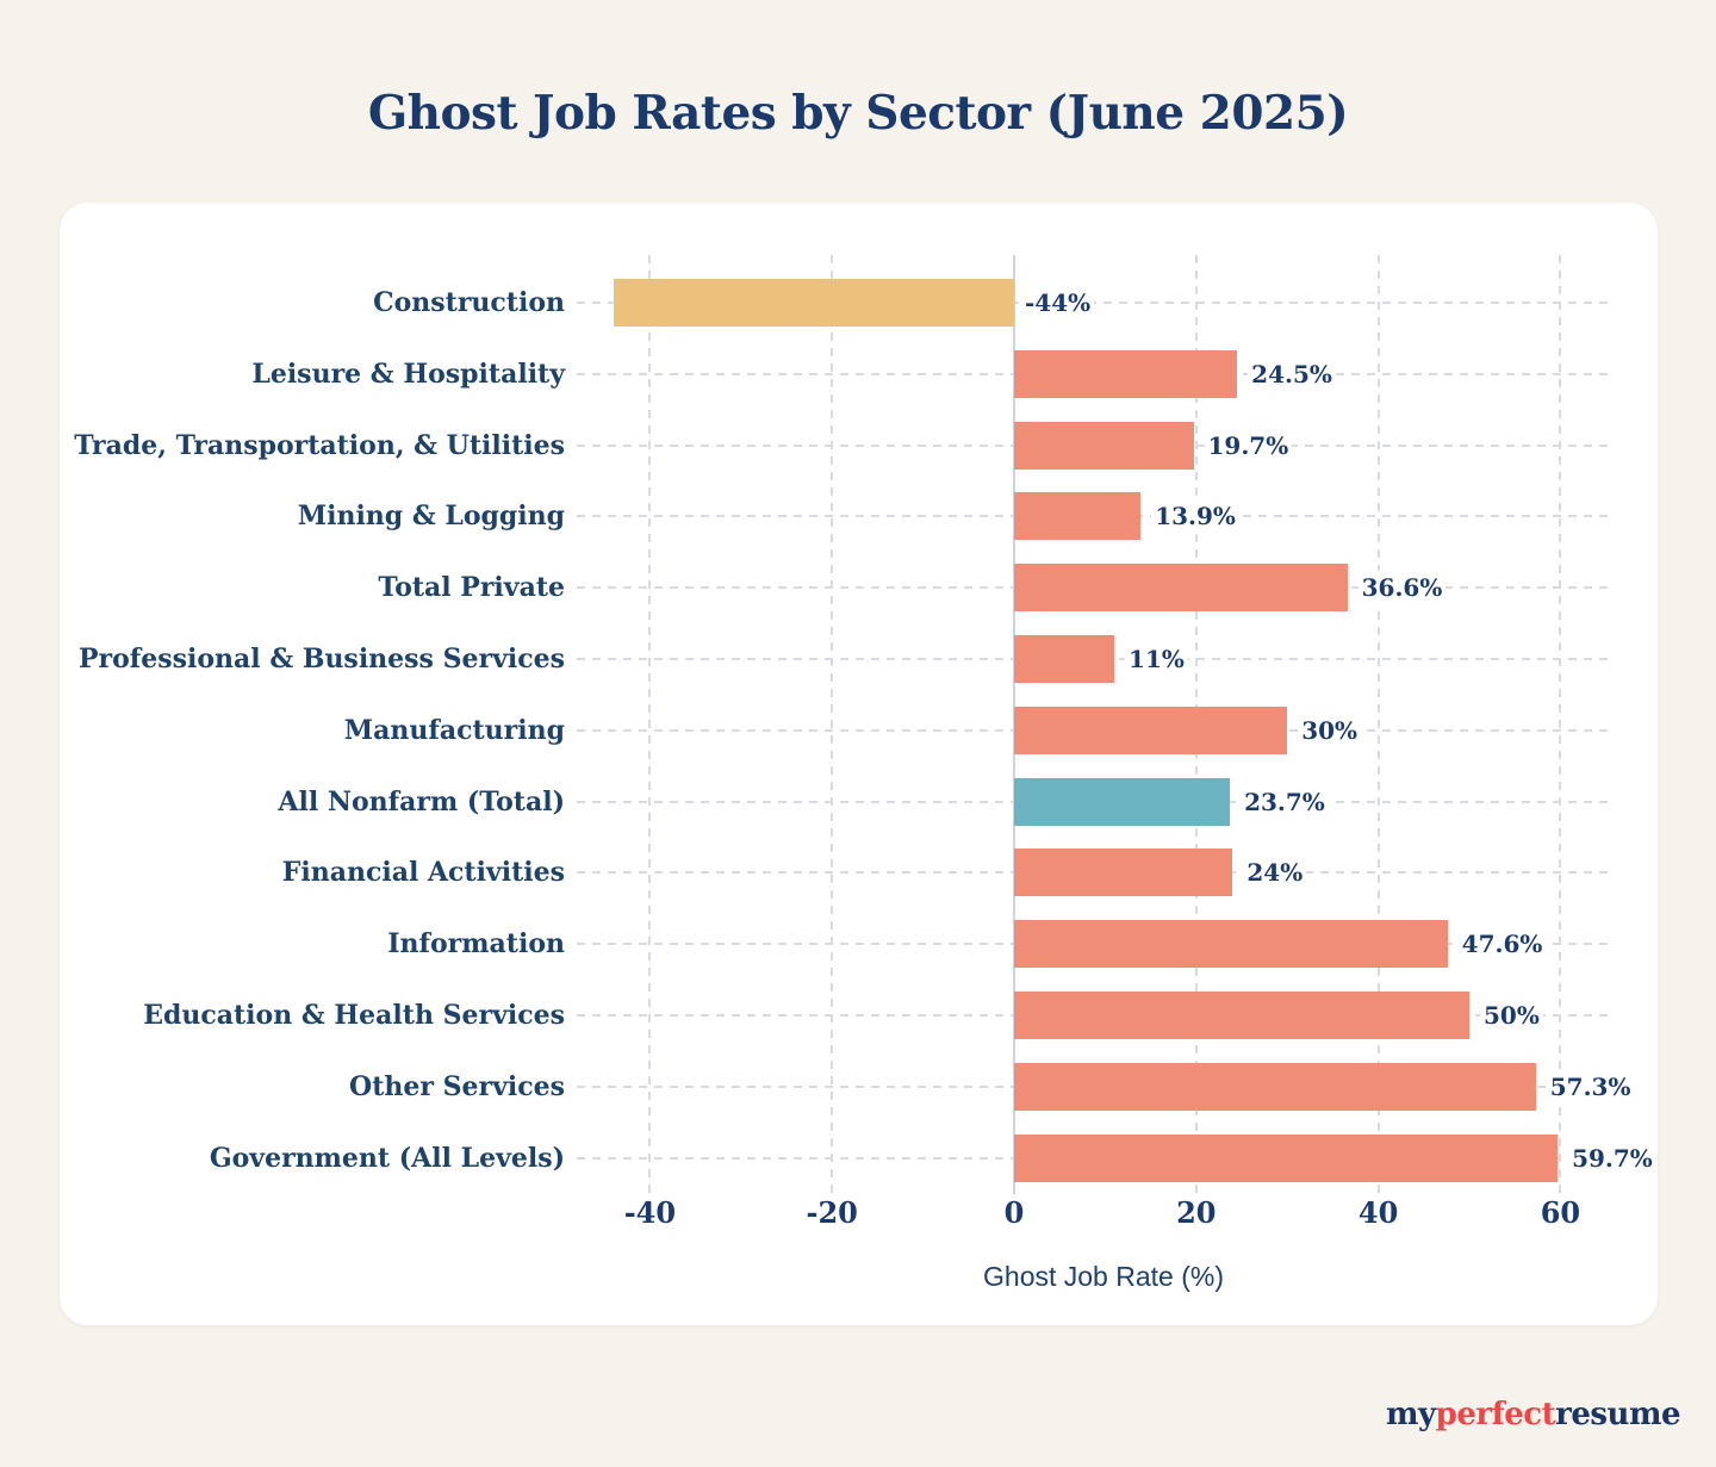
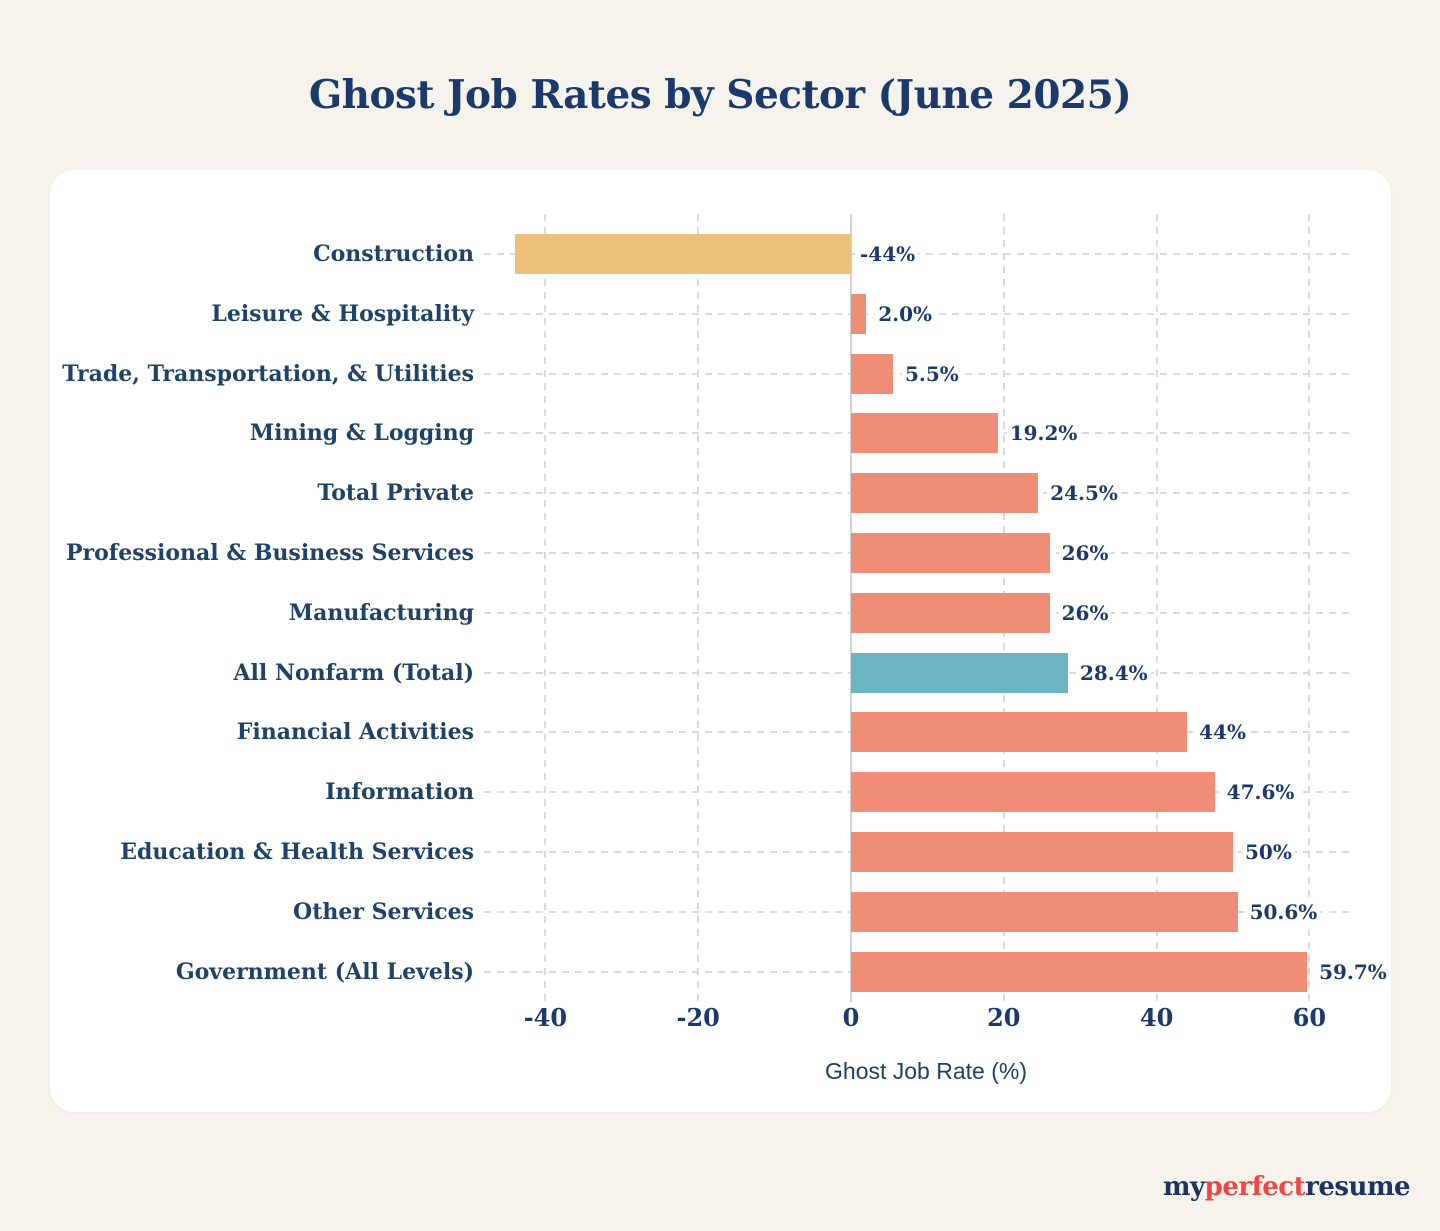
Leisure & Hospitality: 24.5% -> 2.0%
Trade, Transportation, & Utilities: 19.7% -> 5.5%
Mining & Logging: 13.9% -> 19.2%
Total Private: 36.6% -> 24.5%
Professional & Business Services: 11% -> 26%
Manufacturing: 30% -> 26%
All Nonfarm (Total): 23.7% -> 28.4%
Financial Activities: 24% -> 44%
Other Services: 57.3% -> 50.6%
